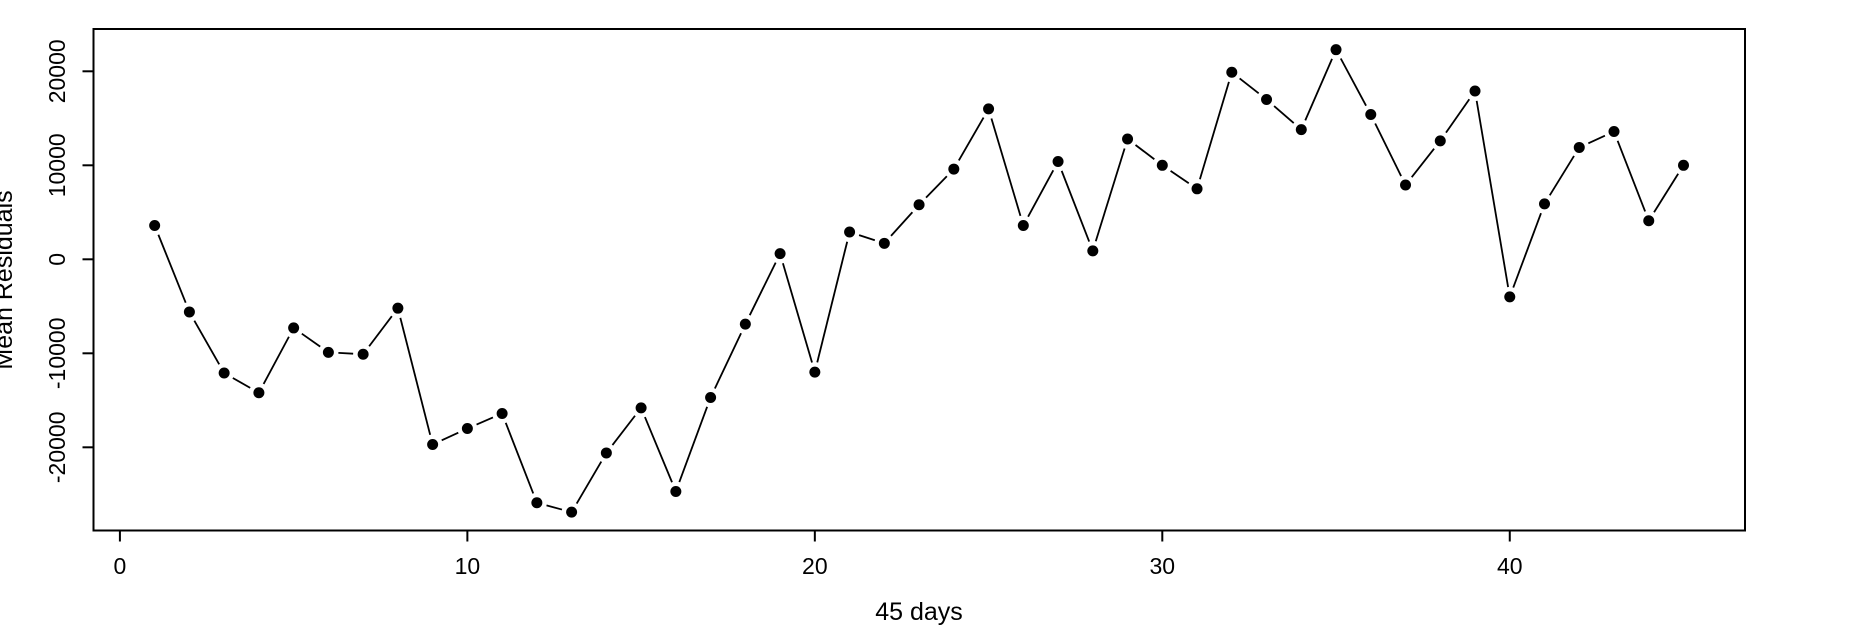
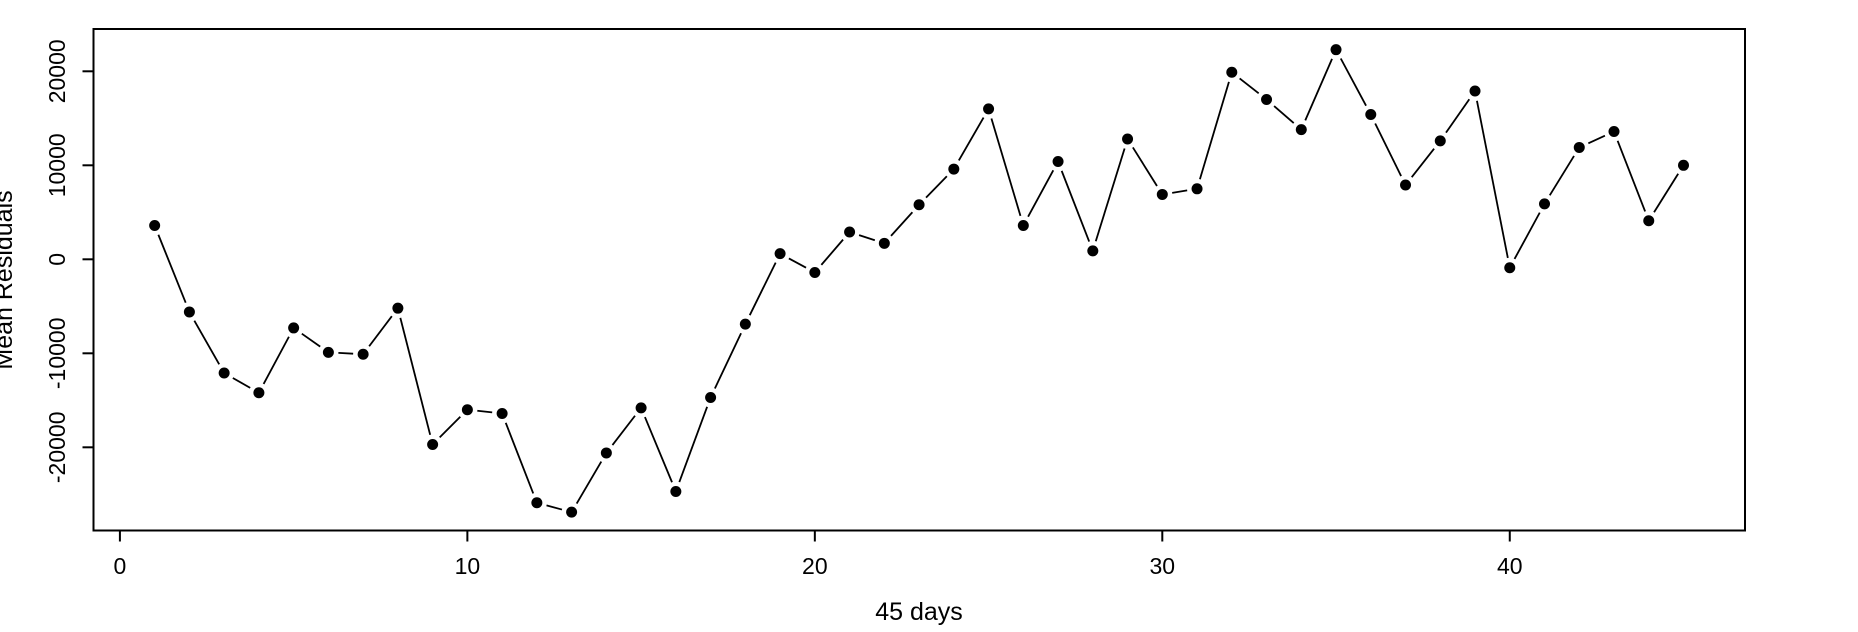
10: -18000 -> -16000
20: -12000 -> -1000
30: 10000 -> 7000
40: -4000 -> -1000
